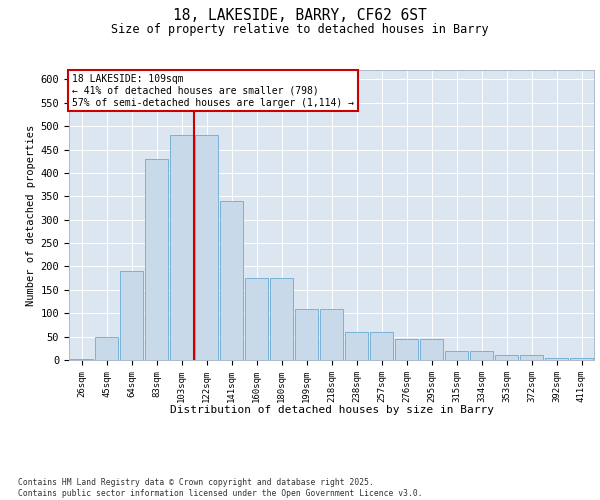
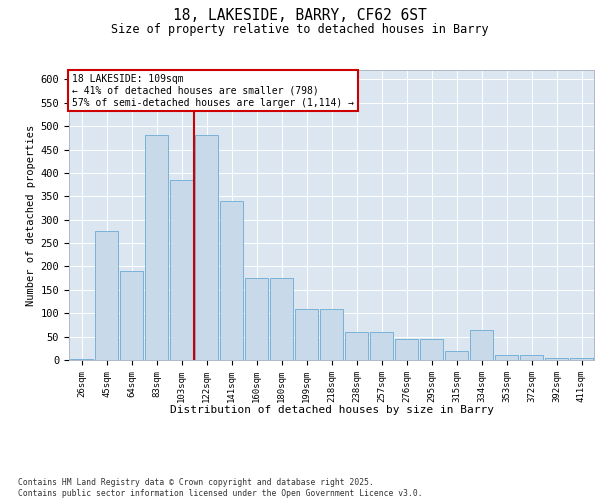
45sqm: 50 -> 275
83sqm: 430 -> 480
103sqm: 480 -> 385
334sqm: 20 -> 65
